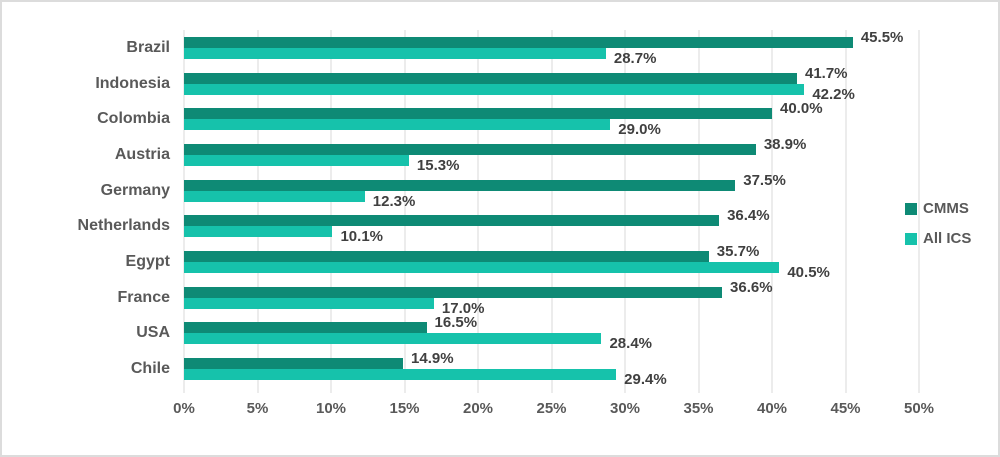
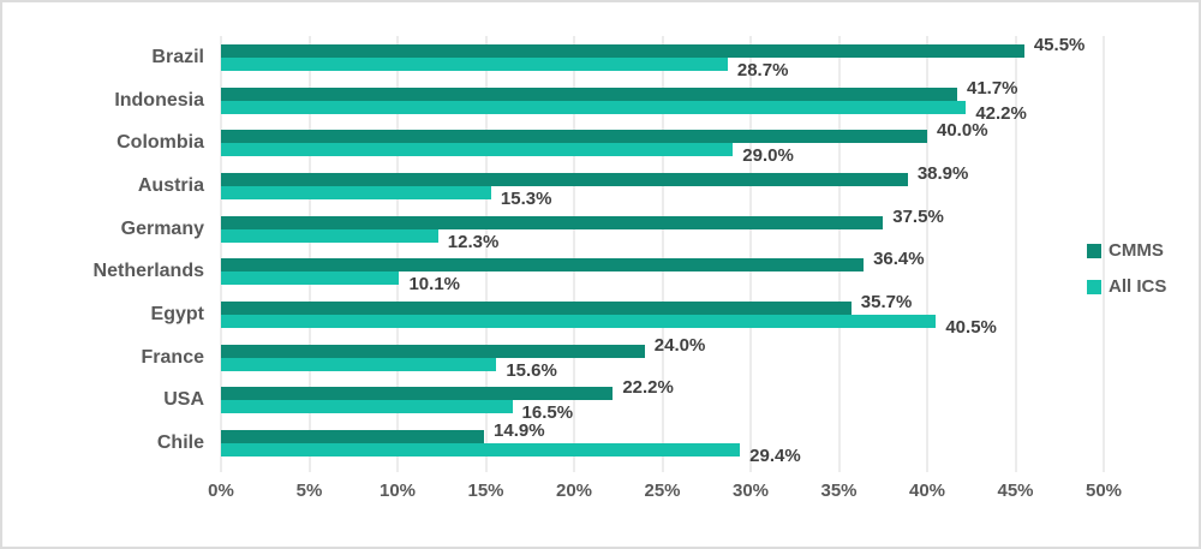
CMMS/France: 36.6% -> 24.0%
All ICS/France: 17.0% -> 15.6%
CMMS/USA: 16.5% -> 22.2%
All ICS/USA: 28.4% -> 16.5%
